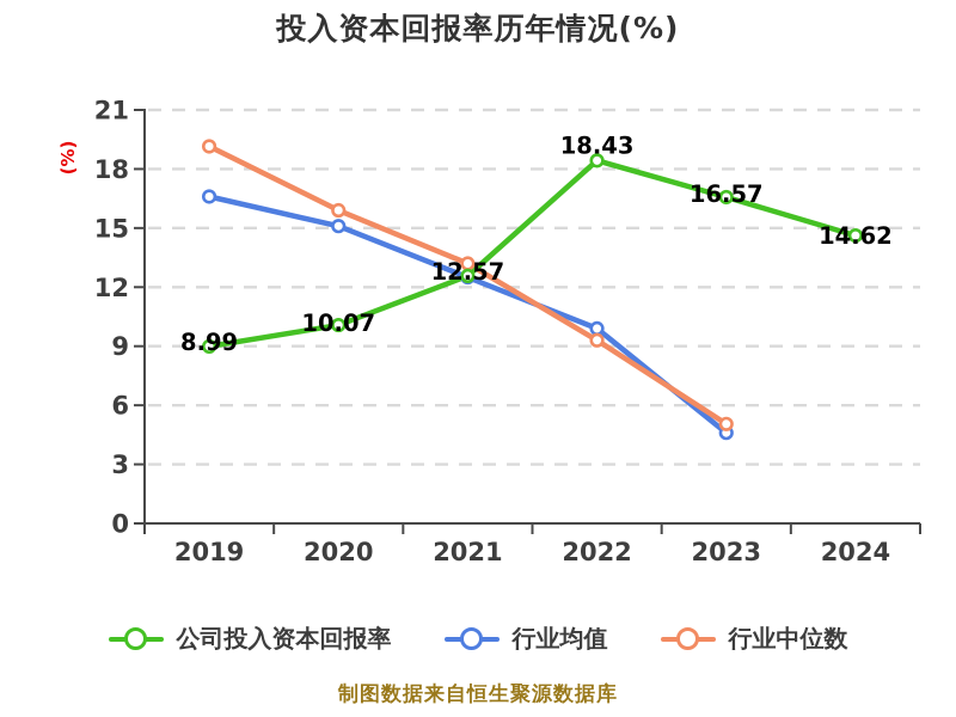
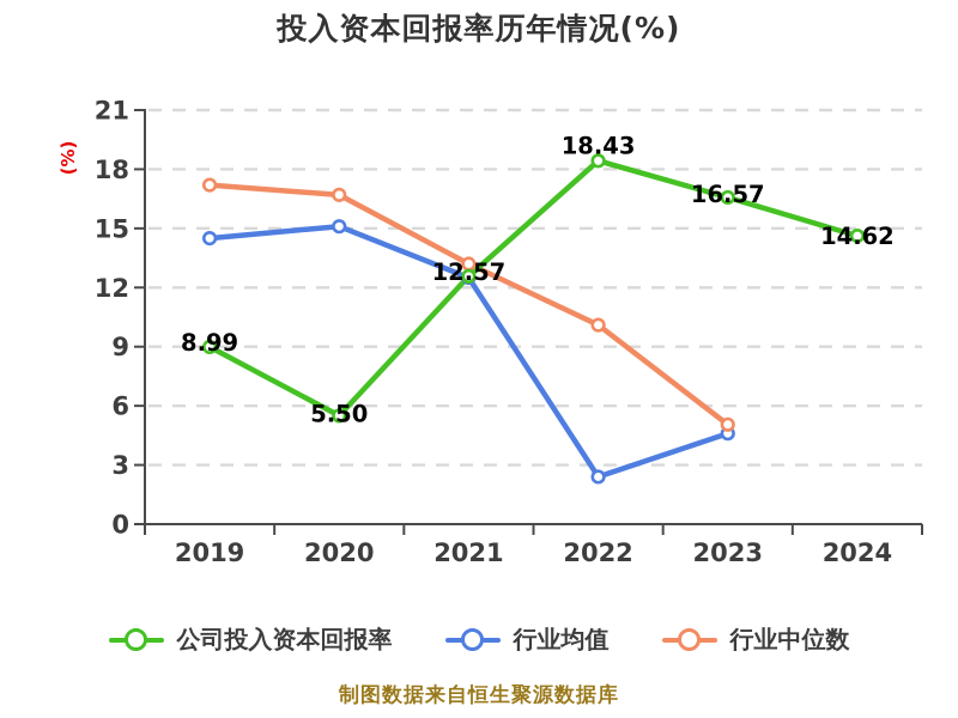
行业均值/2019: 16.6 -> 14.5
行业中位数/2019: 19.1 -> 17.2
公司投入资本回报率/2020: 10.07 -> 5.50
行业中位数/2020: 15.9 -> 16.7
行业均值/2022: 9.9 -> 2.4
行业中位数/2022: 9.3 -> 10.1
